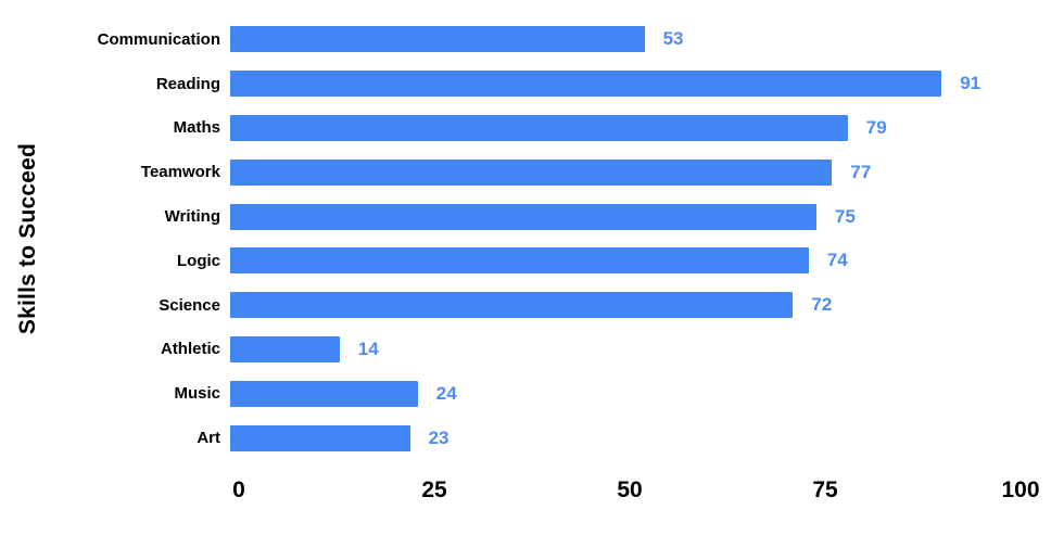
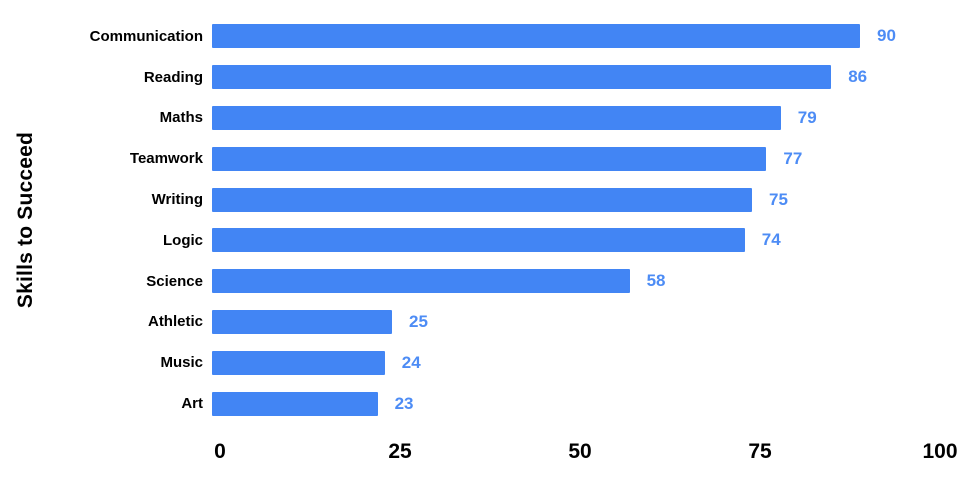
Communication: 53 -> 90
Reading: 91 -> 86
Science: 72 -> 58
Athletic: 14 -> 25
